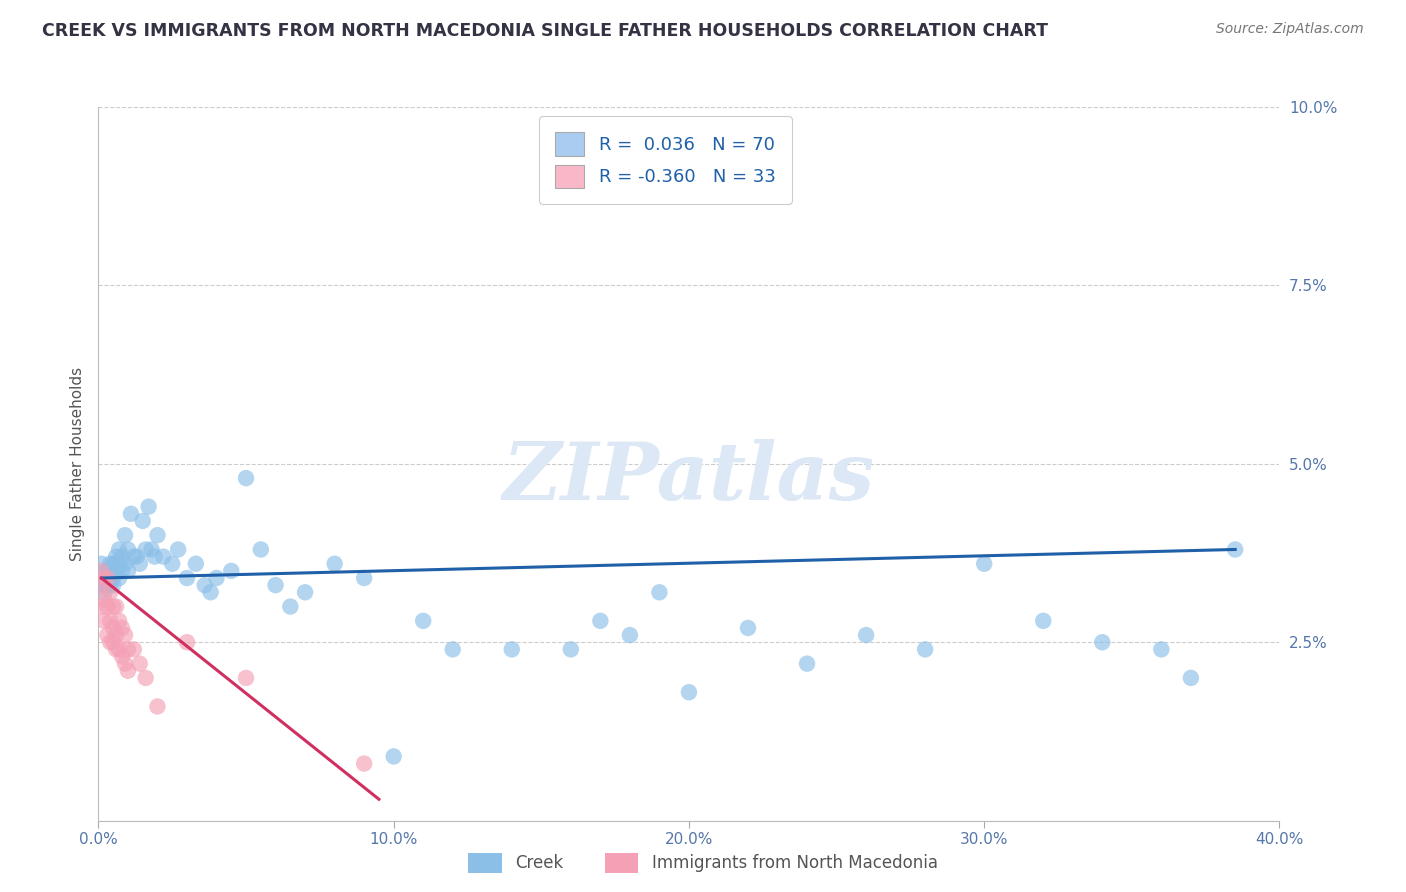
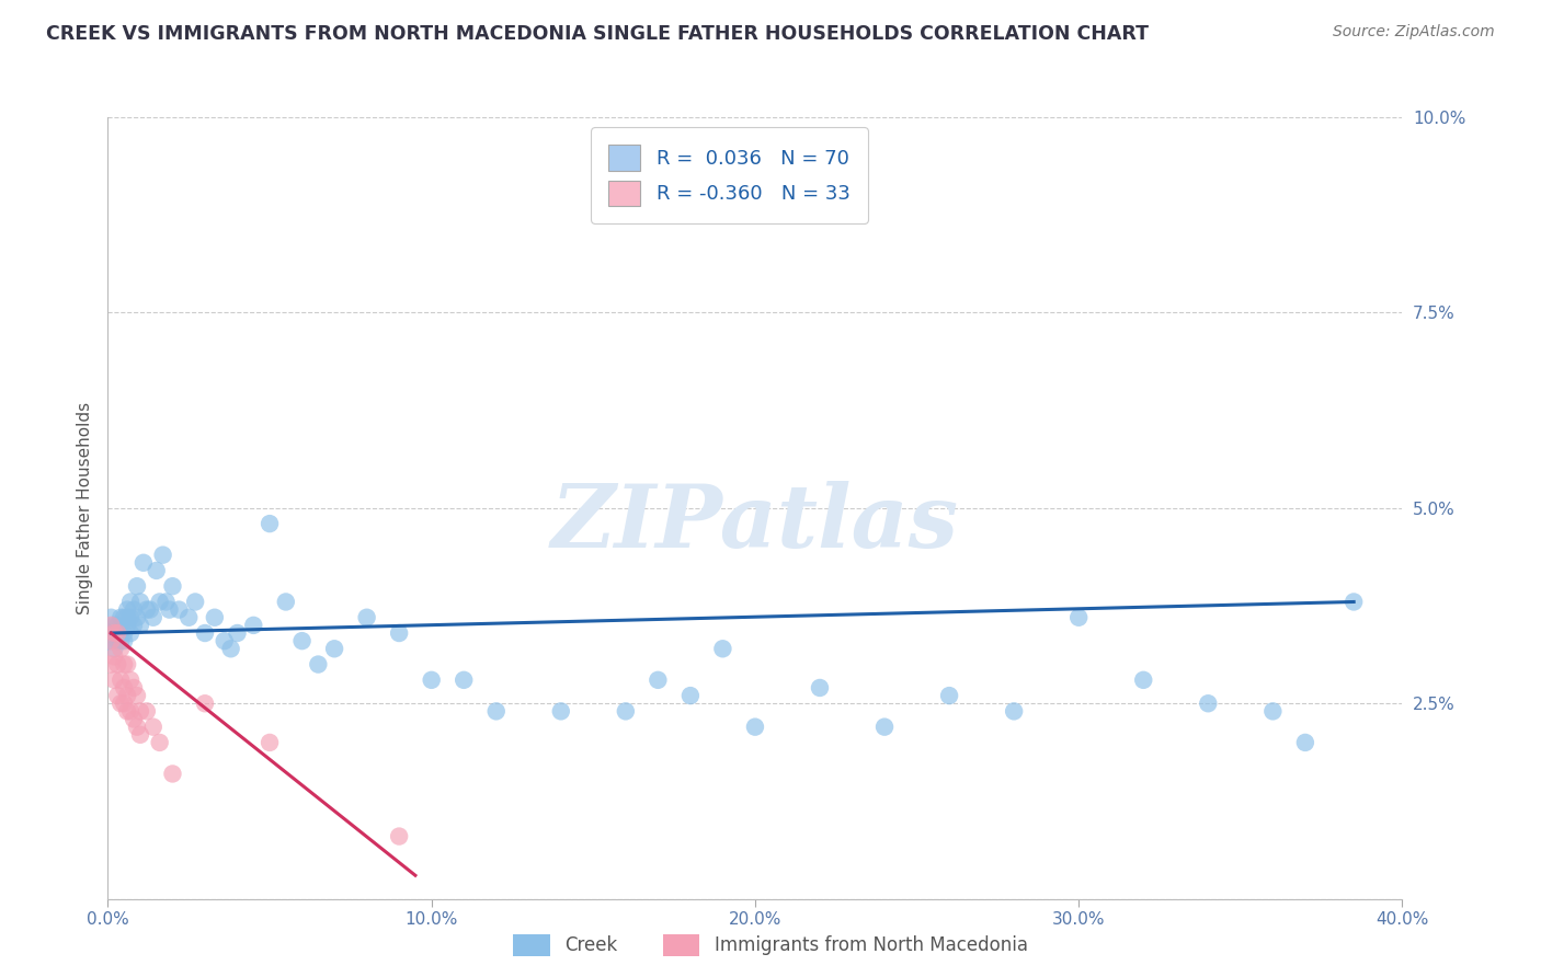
Creek/10.0%: 0.9% -> 2.8%
Creek/20.0%: 1.8% -> 2.2%
